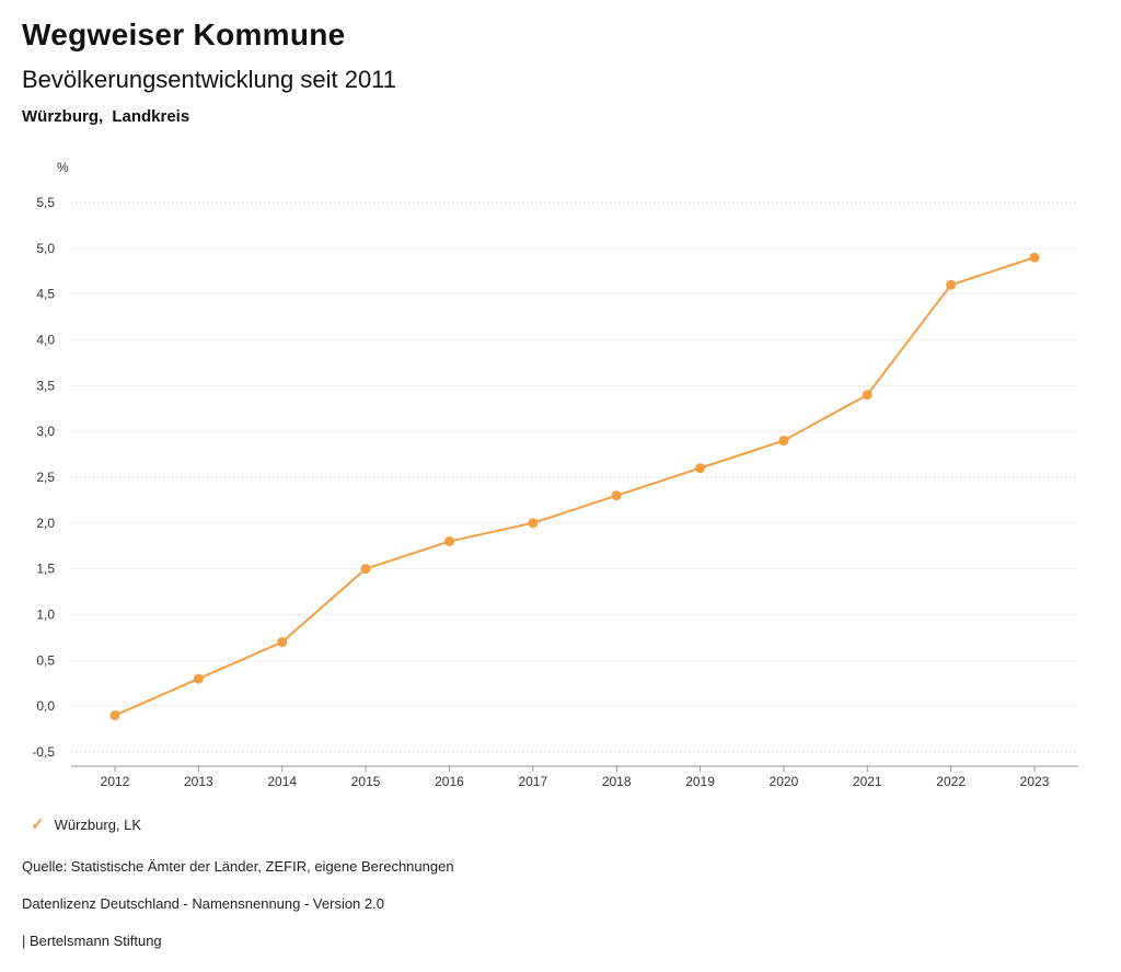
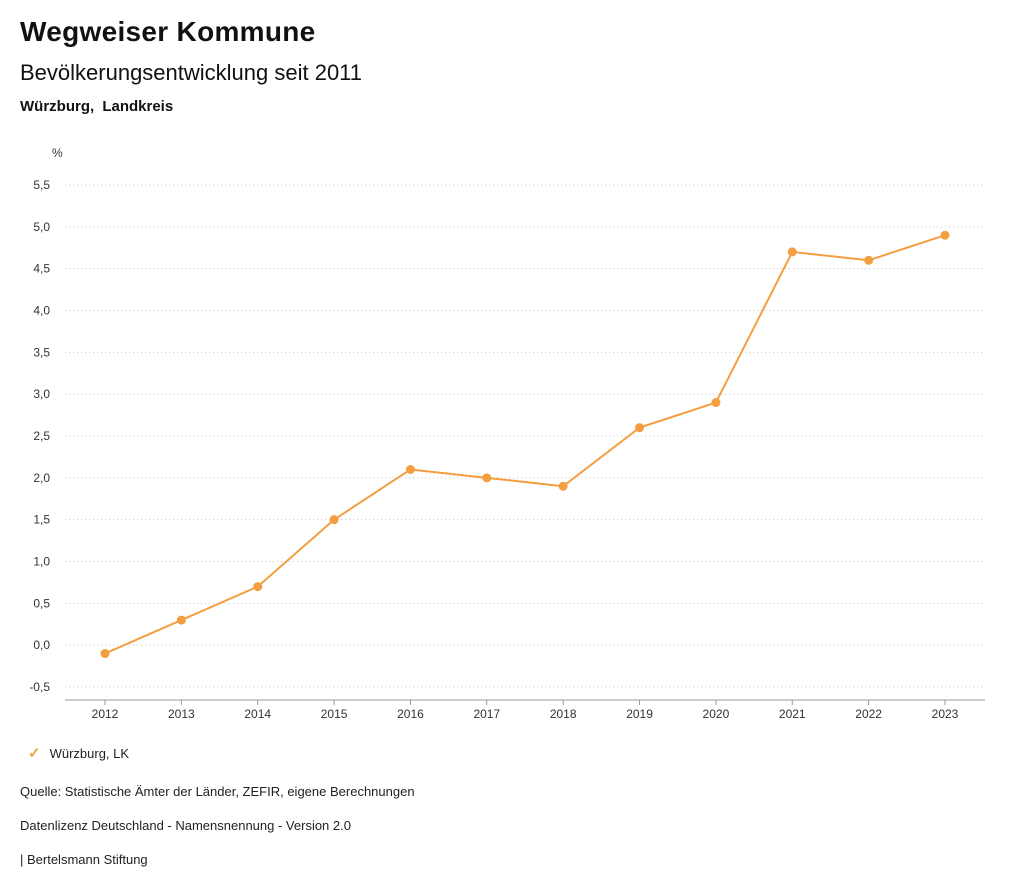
2016: 1,8 -> 2,1
2018: 2,3 -> 1,9
2021: 3,4 -> 4,7
